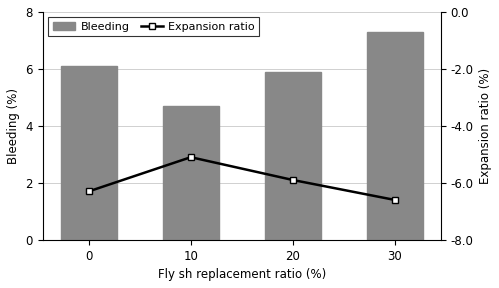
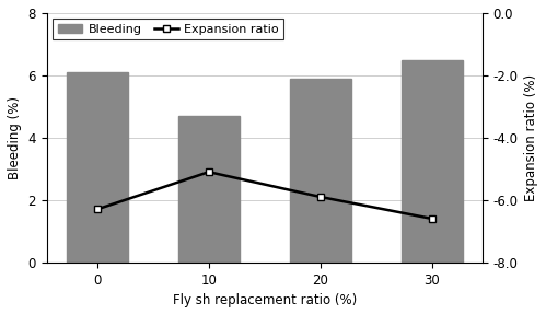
Bleeding/30: 7.3 -> 6.5
